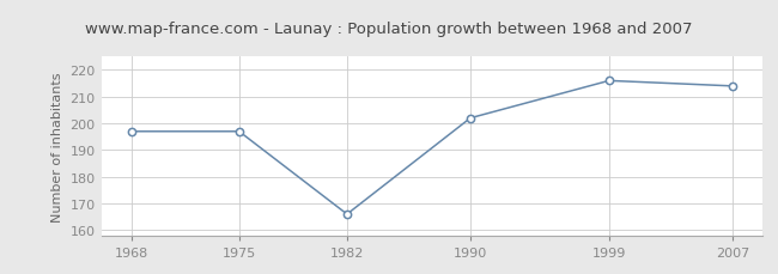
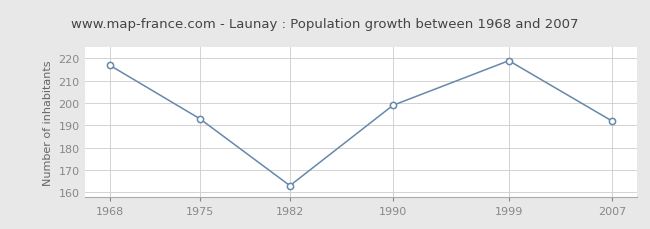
1968: 197 -> 217
1975: 197 -> 193
1982: 166 -> 163
1990: 202 -> 199
1999: 216 -> 219
2007: 214 -> 192
